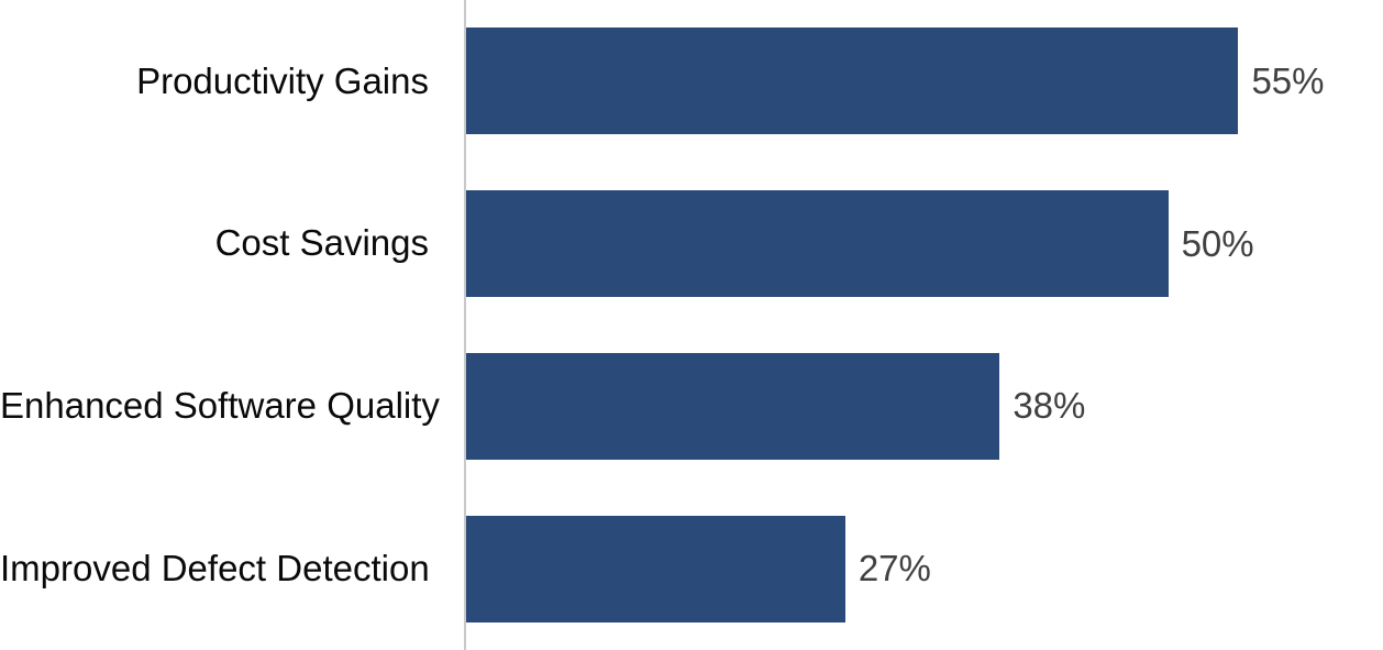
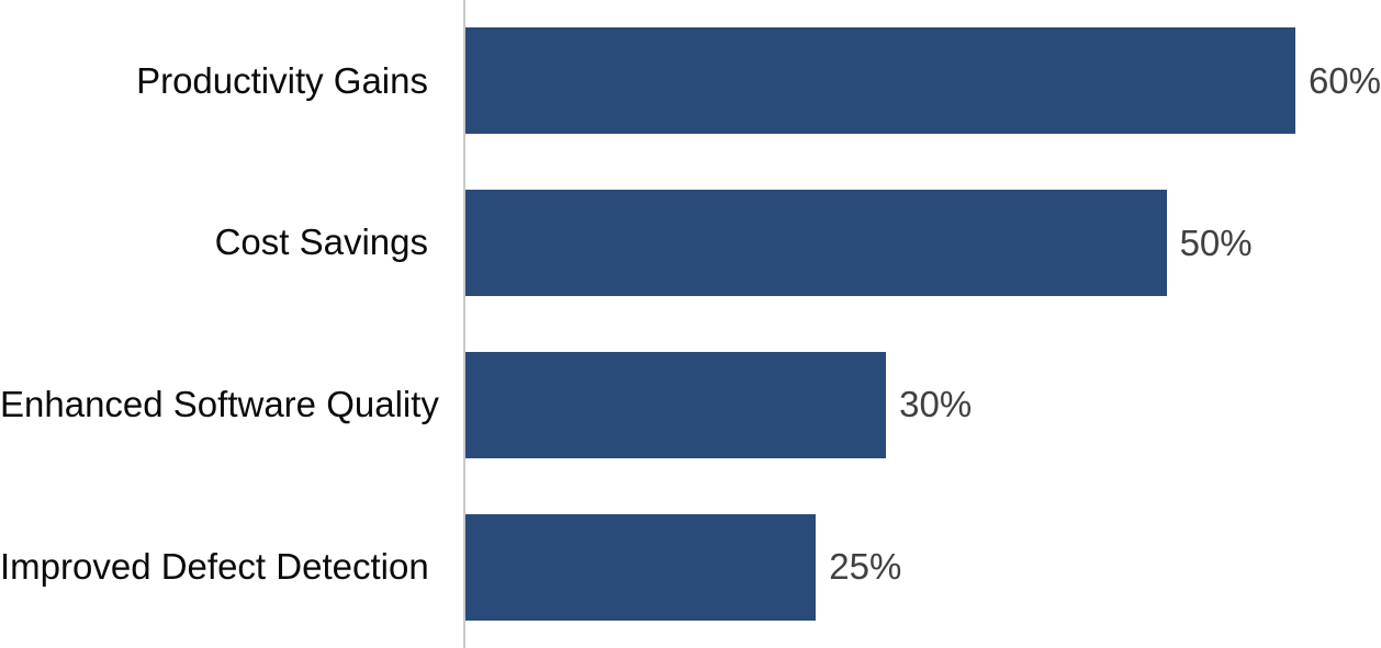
Productivity Gains: 55% -> 60%
Enhanced Software Quality: 38% -> 30%
Improved Defect Detection: 27% -> 25%
